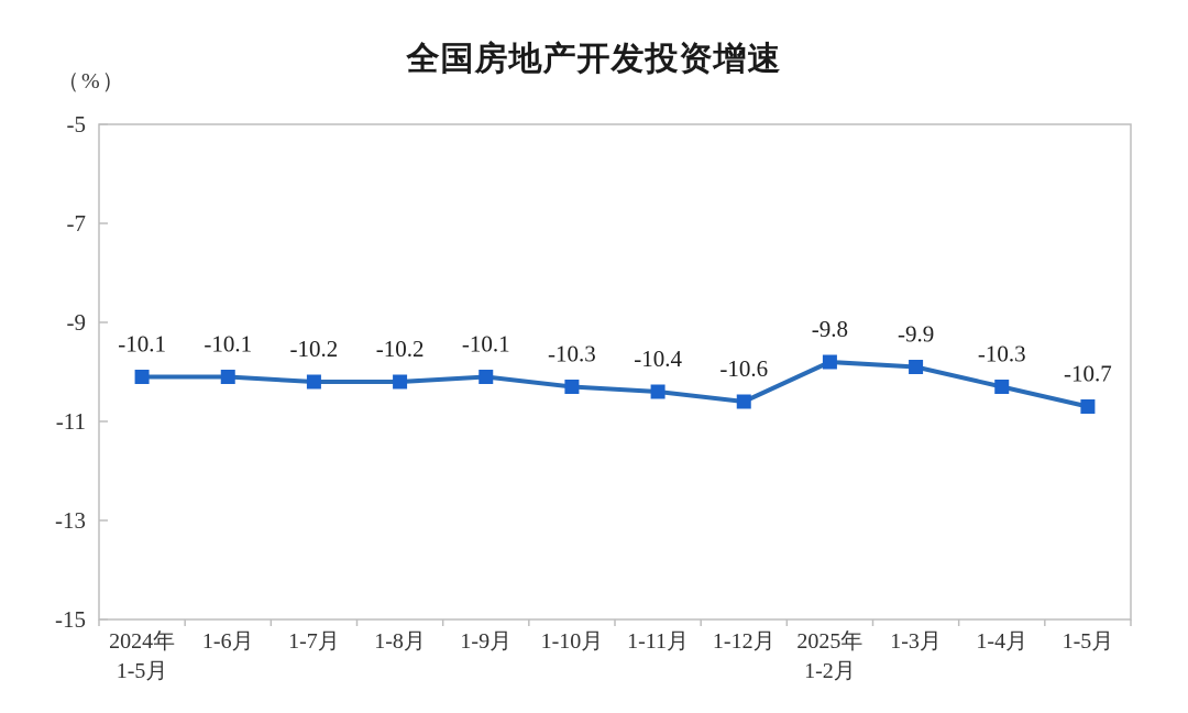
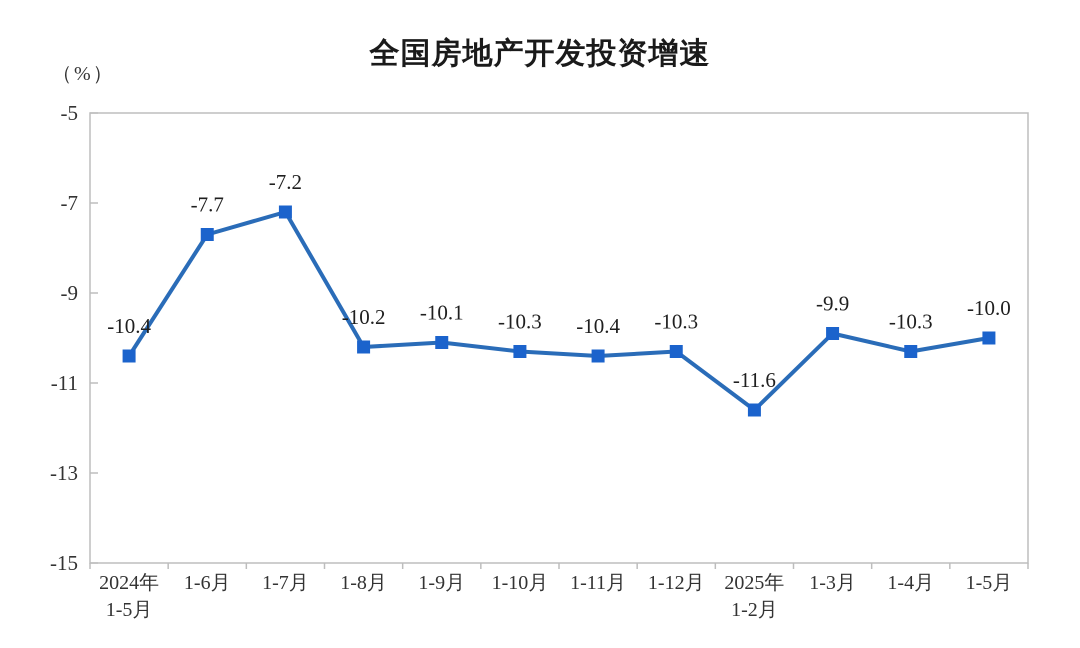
2024年 1-5月: -10.1 -> -10.4
1-6月: -10.1 -> -7.7
1-7月: -10.2 -> -7.2
1-12月: -10.6 -> -10.3
2025年 1-2月: -9.8 -> -11.6
1-5月: -10.7 -> -10.0
